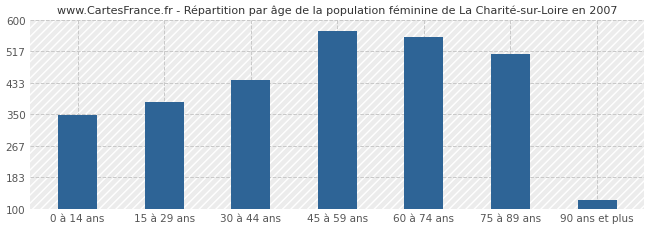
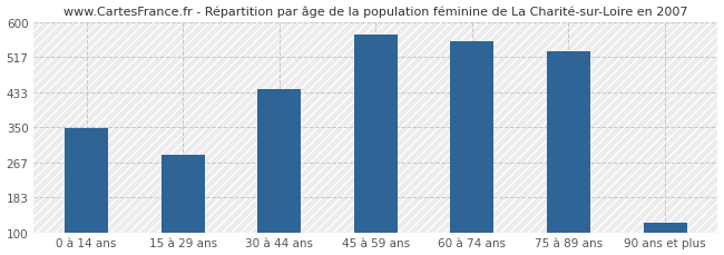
15 à 29 ans: 383 -> 285
75 à 89 ans: 510 -> 530
